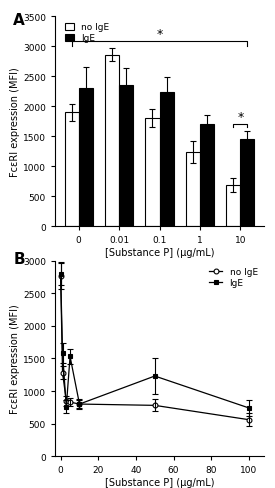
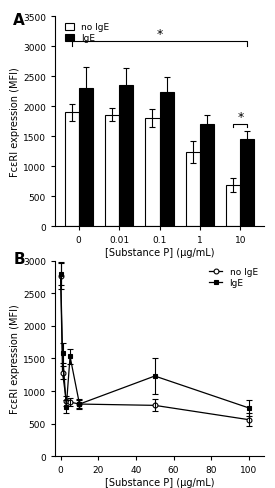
no IgE/0.01: 2860 -> 1860
